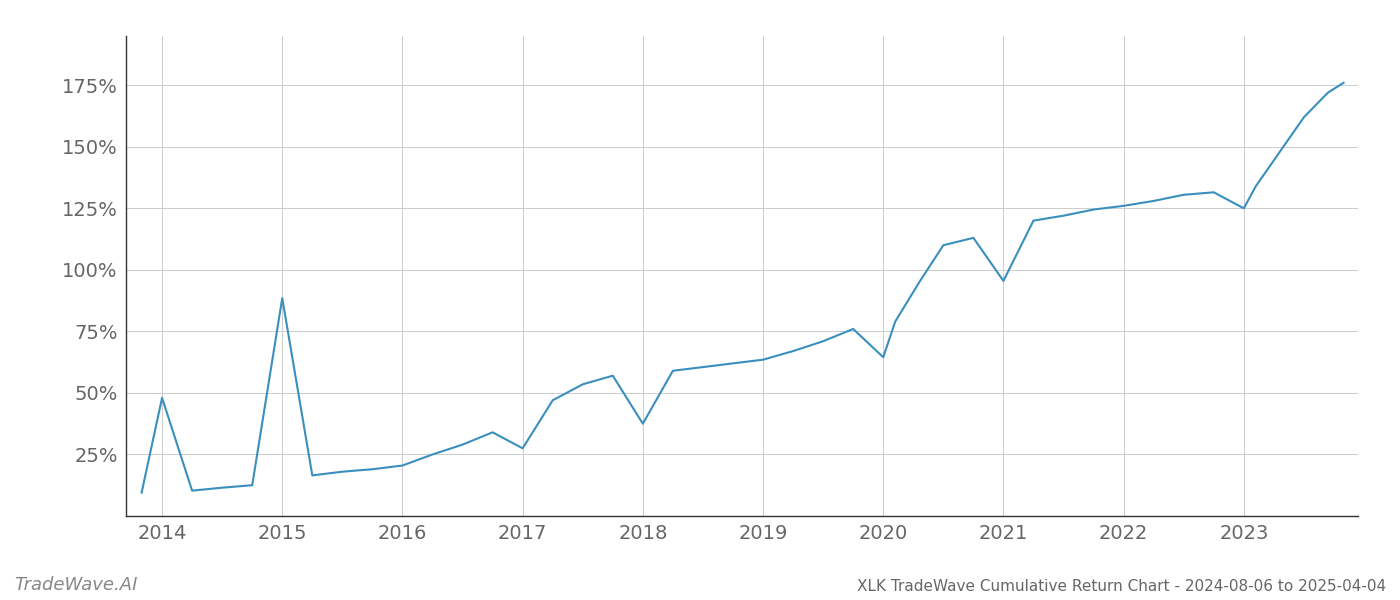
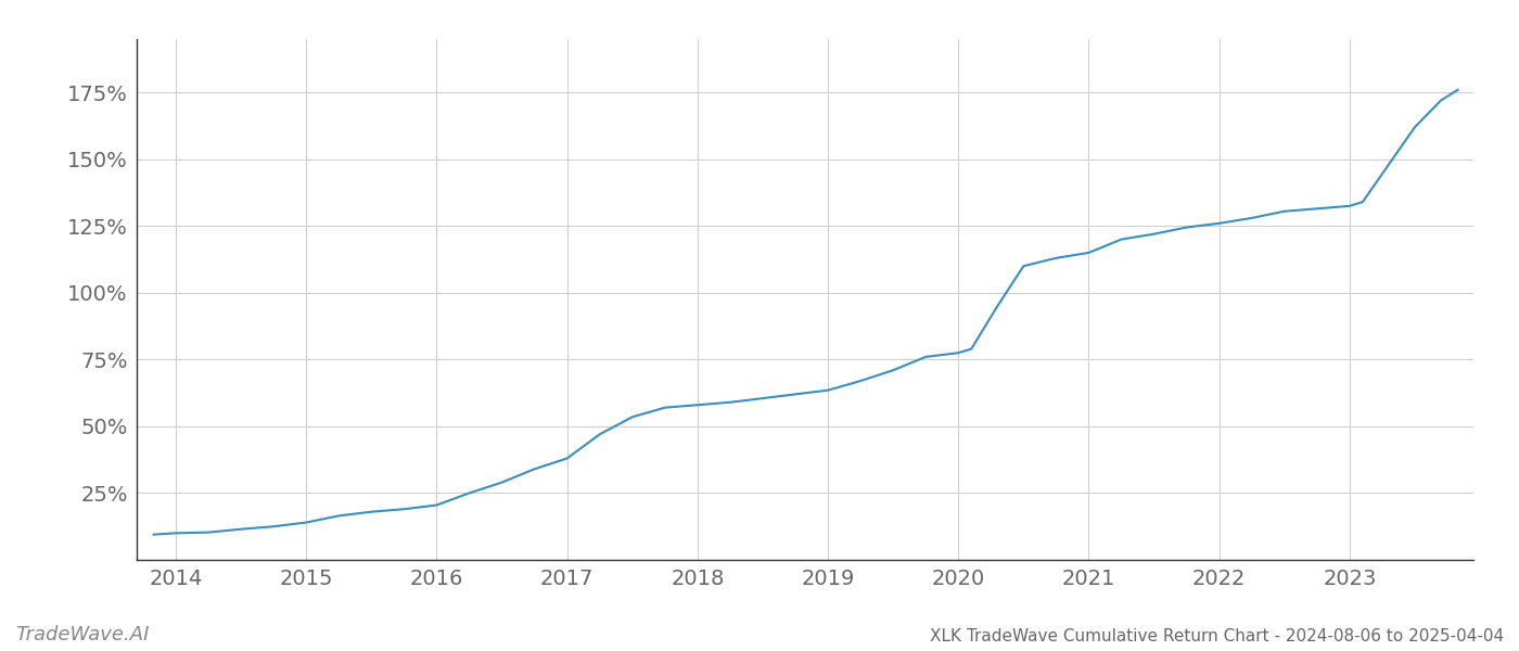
2014: 48.0% -> 10.0%
2015: 88.5% -> 14.0%
2017: 27.5% -> 38.0%
2018: 37.5% -> 58.0%
2020: 64.5% -> 77.5%
2021: 95.5% -> 115.0%
2023: 125.0% -> 132.5%
